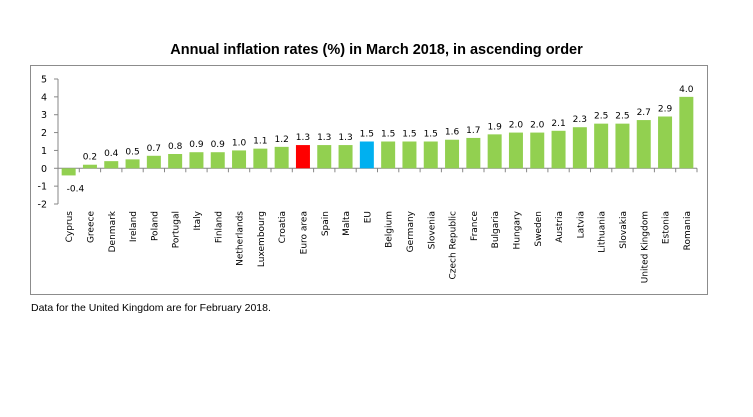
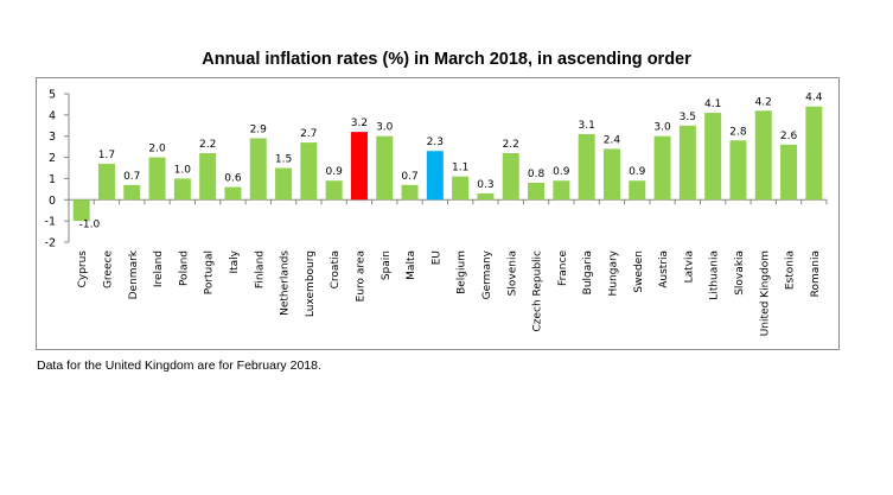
Cyprus: -0.4 -> -1.0
Greece: 0.2 -> 1.7
Denmark: 0.4 -> 0.7
Ireland: 0.5 -> 2.0
Poland: 0.7 -> 1.0
Portugal: 0.8 -> 2.2
Italy: 0.9 -> 0.6
Finland: 0.9 -> 2.9
Netherlands: 1.0 -> 1.5
Luxembourg: 1.1 -> 2.7
Croatia: 1.2 -> 0.9
Euro area: 1.3 -> 3.2
Spain: 1.3 -> 3.0
Malta: 1.3 -> 0.7
EU: 1.5 -> 2.3
Belgium: 1.5 -> 1.1
Germany: 1.5 -> 0.3
Slovenia: 1.5 -> 2.2
Czech Republic: 1.6 -> 0.8
France: 1.7 -> 0.9
Bulgaria: 1.9 -> 3.1
Hungary: 2.0 -> 2.4
Sweden: 2.0 -> 0.9
Austria: 2.1 -> 3.0
Latvia: 2.3 -> 3.5
Lithuania: 2.5 -> 4.1
Slovakia: 2.5 -> 2.8
United Kingdom: 2.7 -> 4.2
Estonia: 2.9 -> 2.6
Romania: 4.0 -> 4.4
